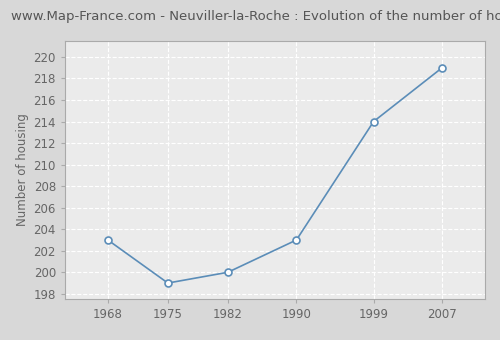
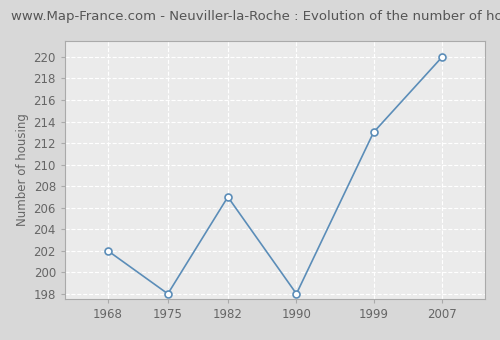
1968: 203 -> 202
1975: 199 -> 198
1982: 200 -> 207
1990: 203 -> 198
1999: 214 -> 213
2007: 219 -> 220
